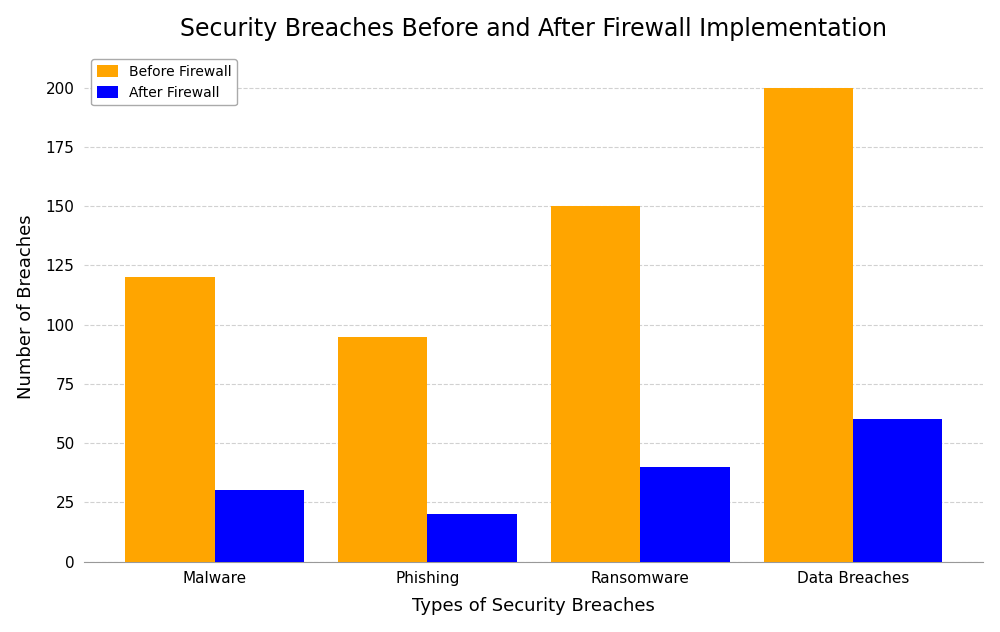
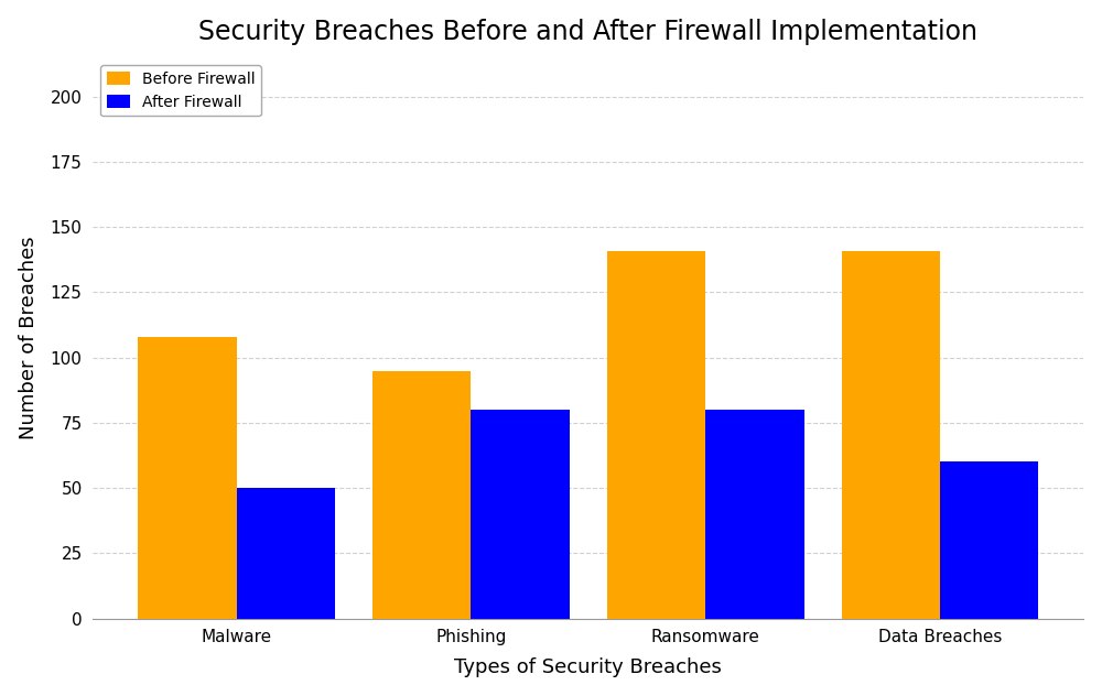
Before Firewall/Malware: 120 -> 108
After Firewall/Malware: 30 -> 50
After Firewall/Phishing: 20 -> 80
Before Firewall/Ransomware: 150 -> 141
After Firewall/Ransomware: 40 -> 80
Before Firewall/Data Breaches: 200 -> 141
